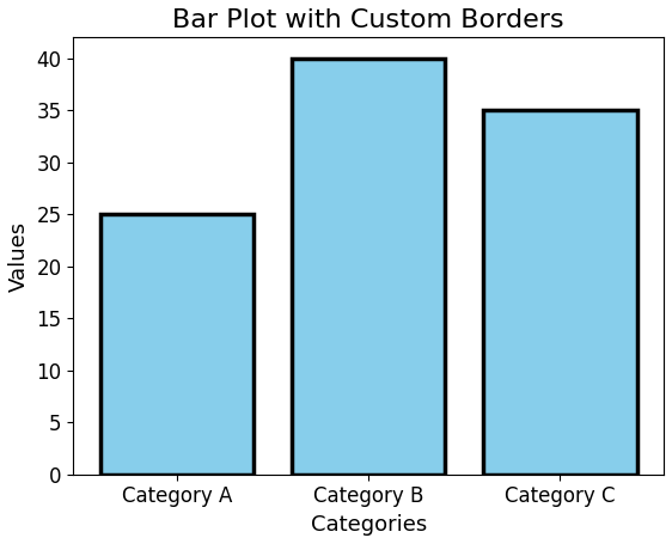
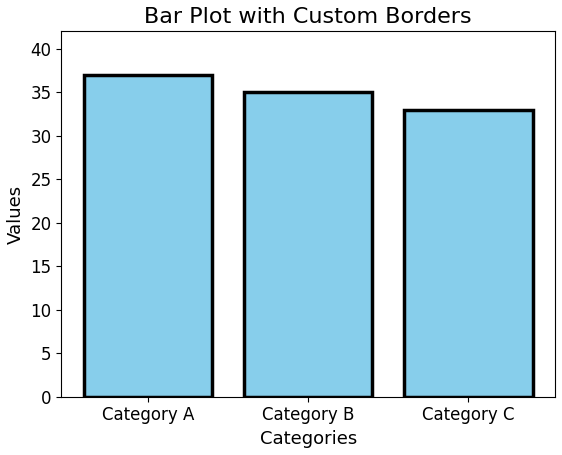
Category A: 25 -> 37
Category B: 40 -> 35
Category C: 35 -> 33
